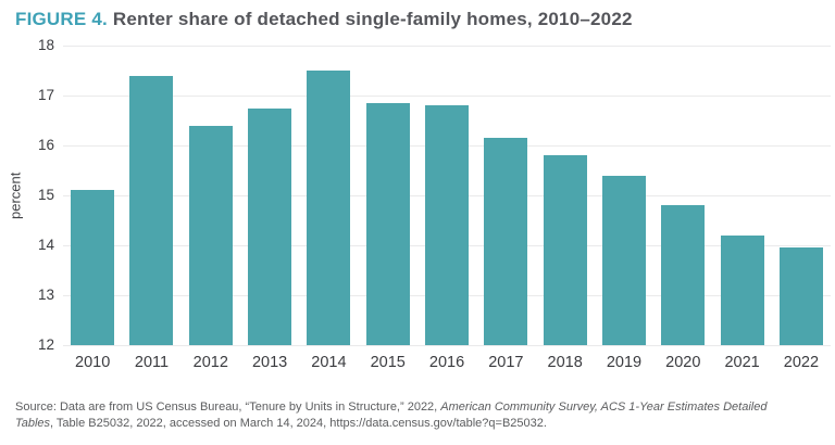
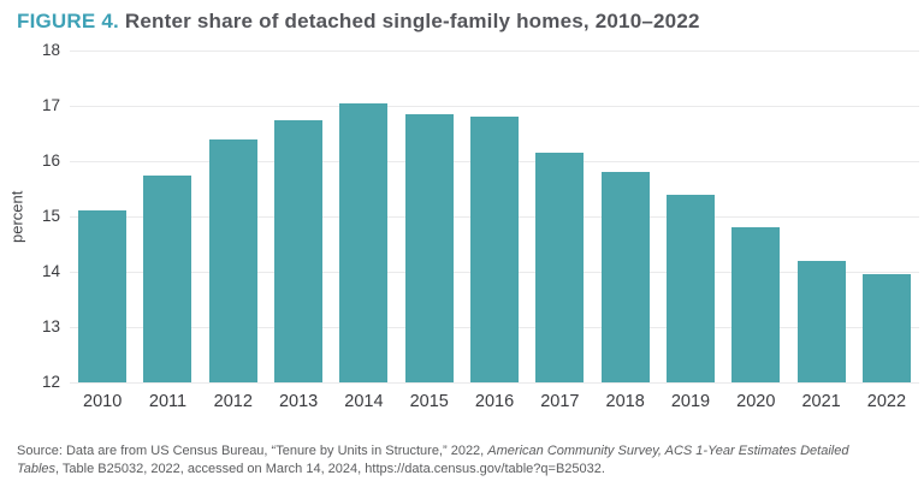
2011: 17.4 -> 15.8
2014: 17.5 -> 17.1
